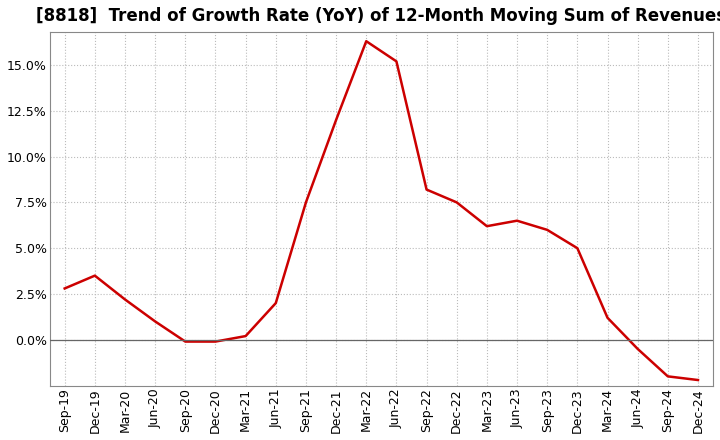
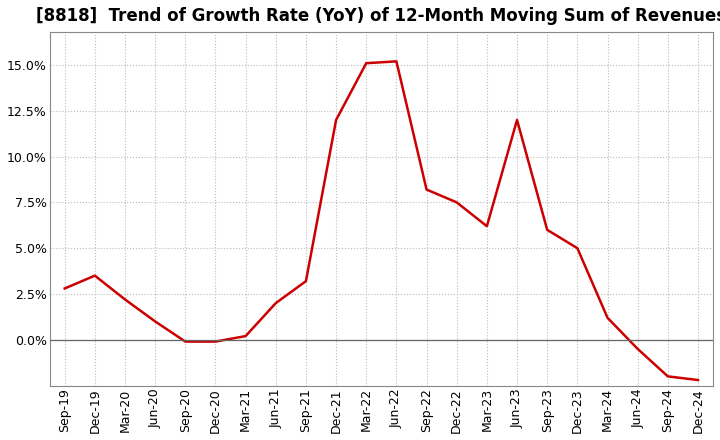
Sep-21: 7.5% -> 3.2%
Mar-22: 16.3% -> 15.1%
Jun-23: 6.5% -> 12.0%
